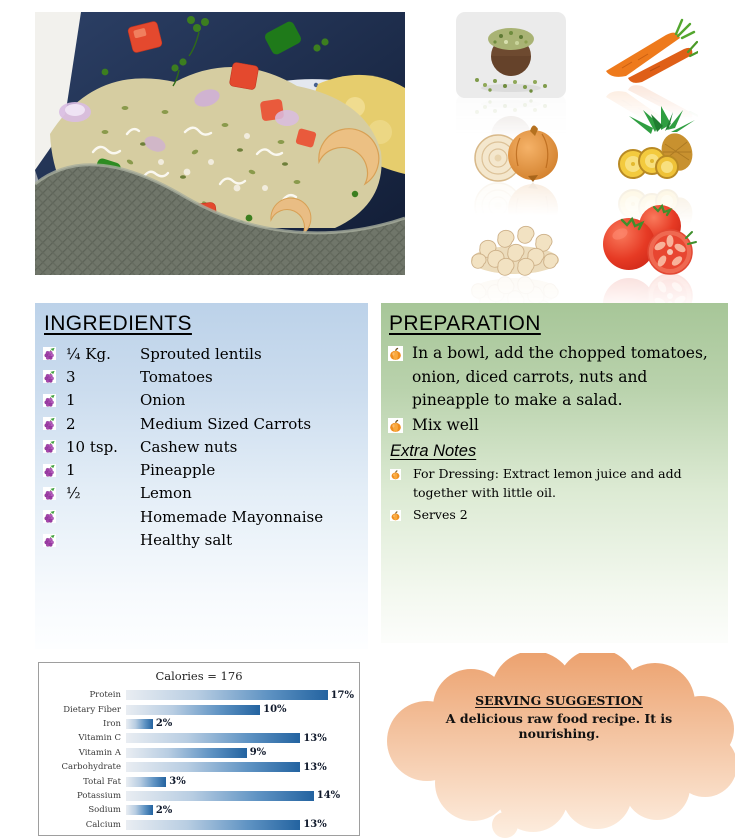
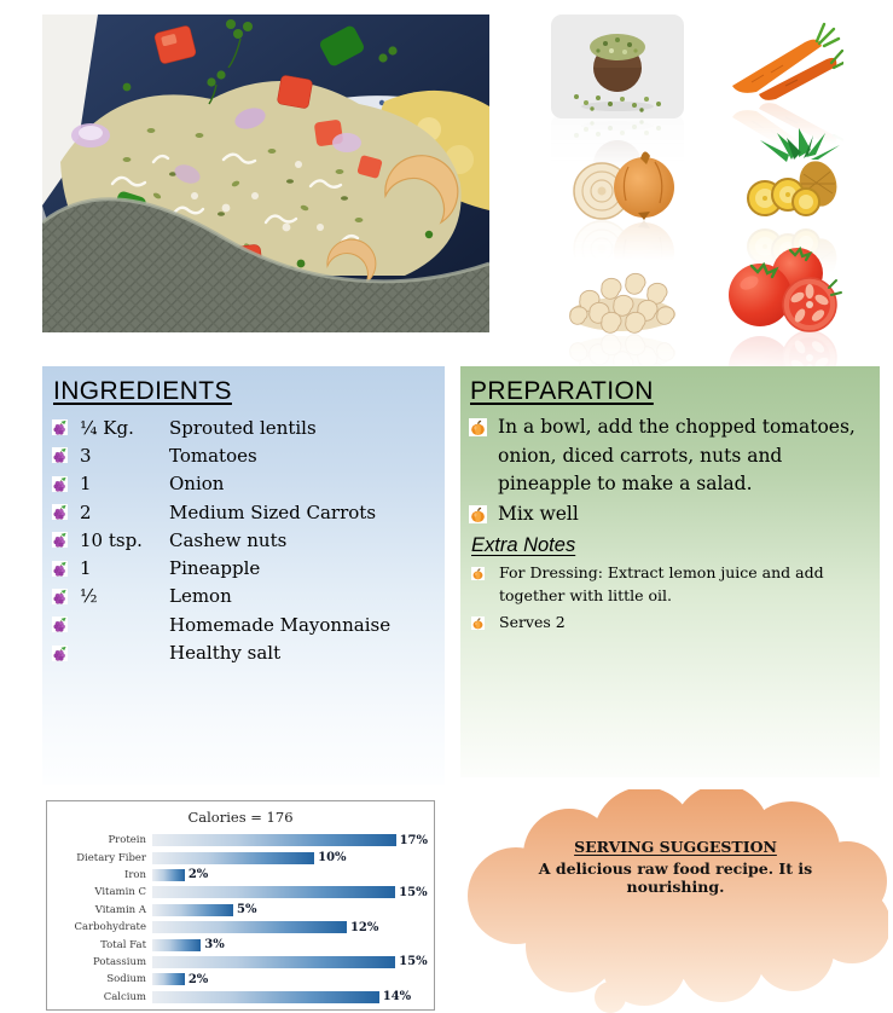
Vitamin C: 13% -> 15%
Vitamin A: 9% -> 5%
Carbohydrate: 13% -> 12%
Potassium: 14% -> 15%
Calcium: 13% -> 14%
